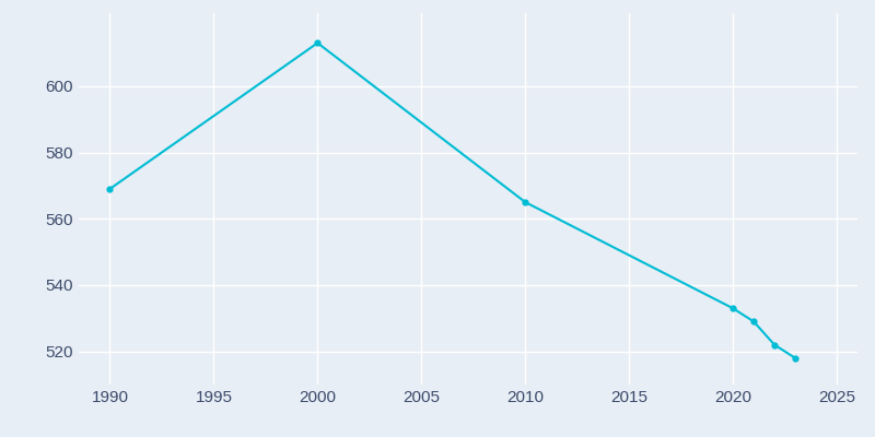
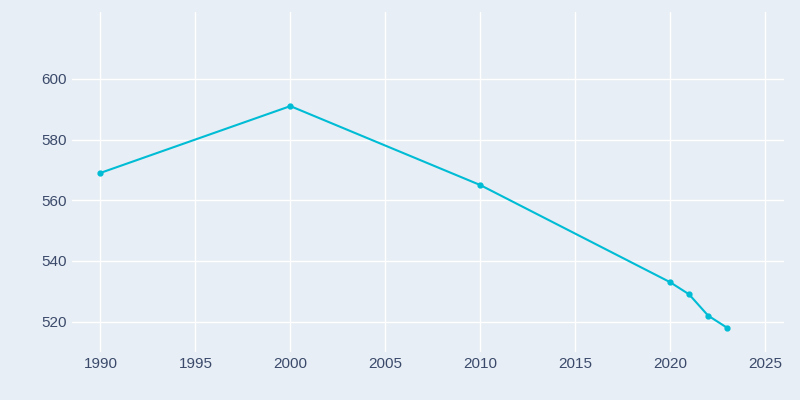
2000: 613 -> 591
